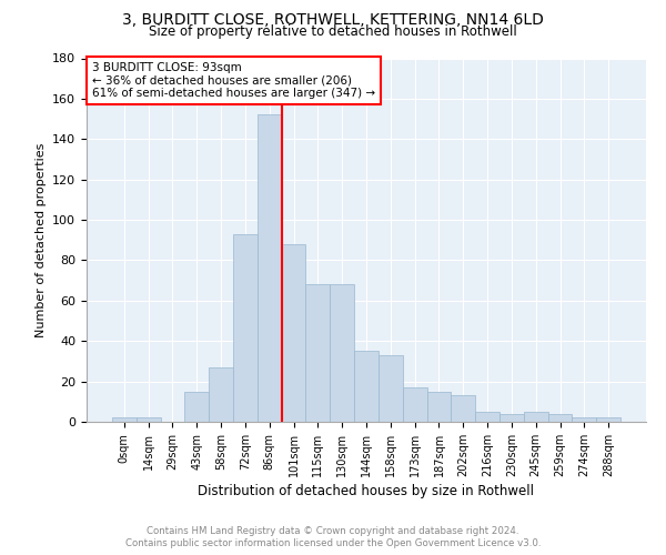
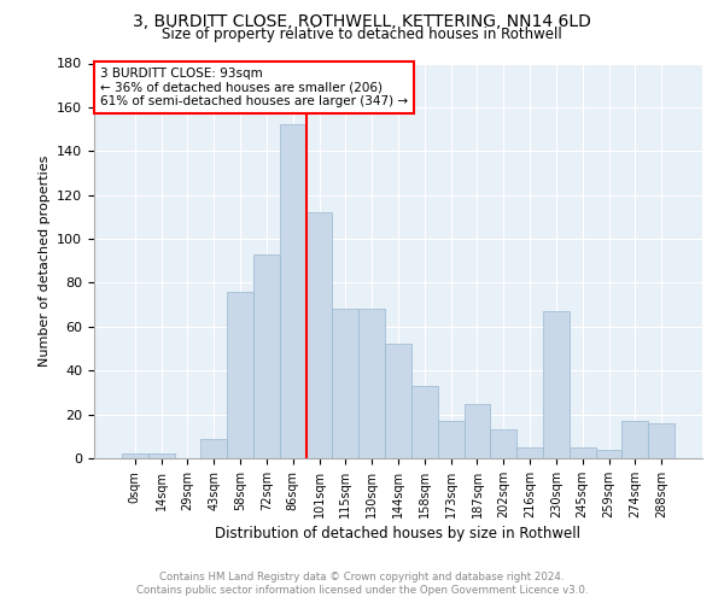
43sqm: 15 -> 9
58sqm: 27 -> 76
101sqm: 88 -> 112
144sqm: 35 -> 52
187sqm: 15 -> 25
230sqm: 4 -> 67
274sqm: 2 -> 17
288sqm: 2 -> 16
